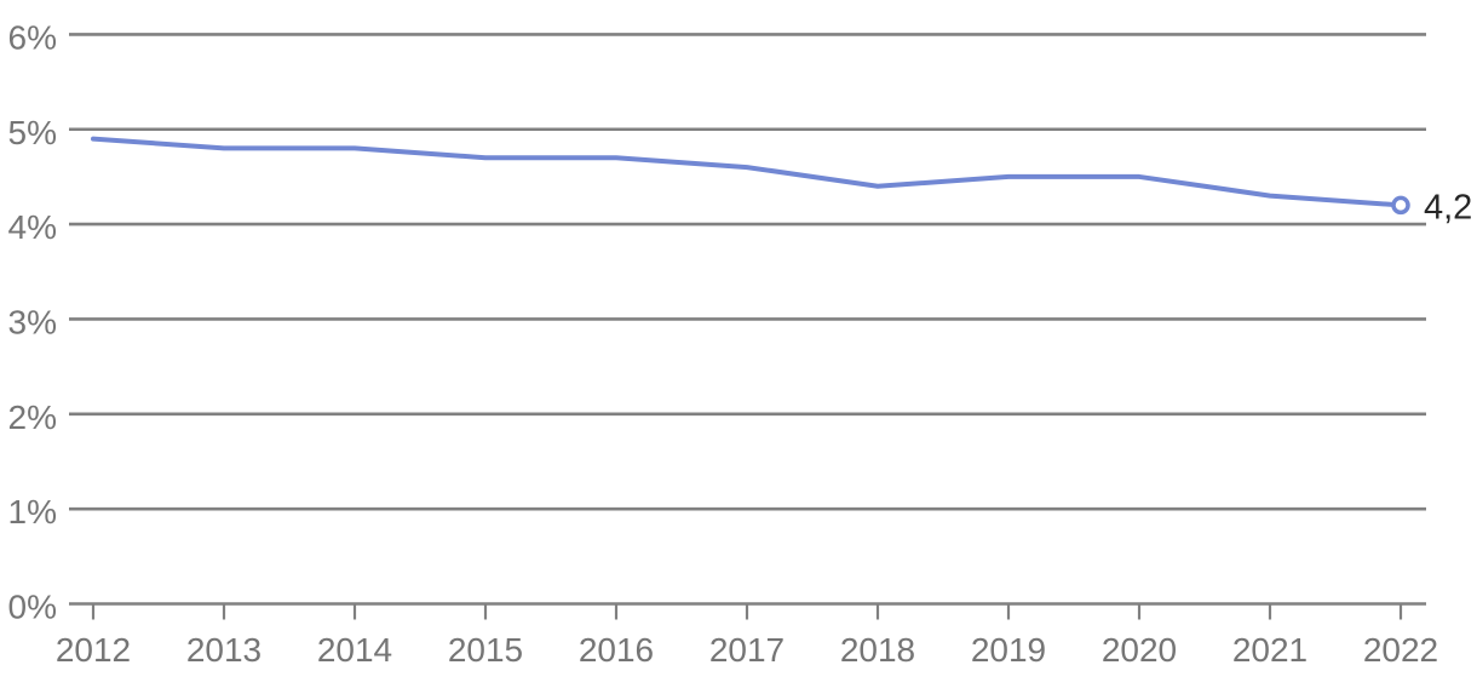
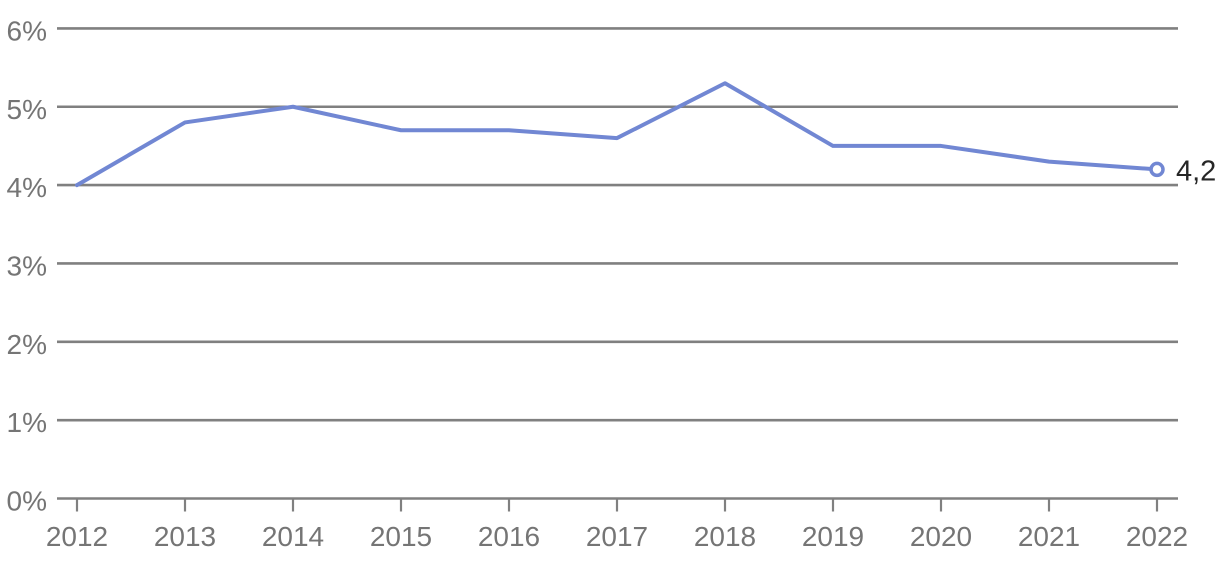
2012: 4.9% -> 4.0%
2014: 4.8% -> 5.0%
2018: 4.4% -> 5.3%
